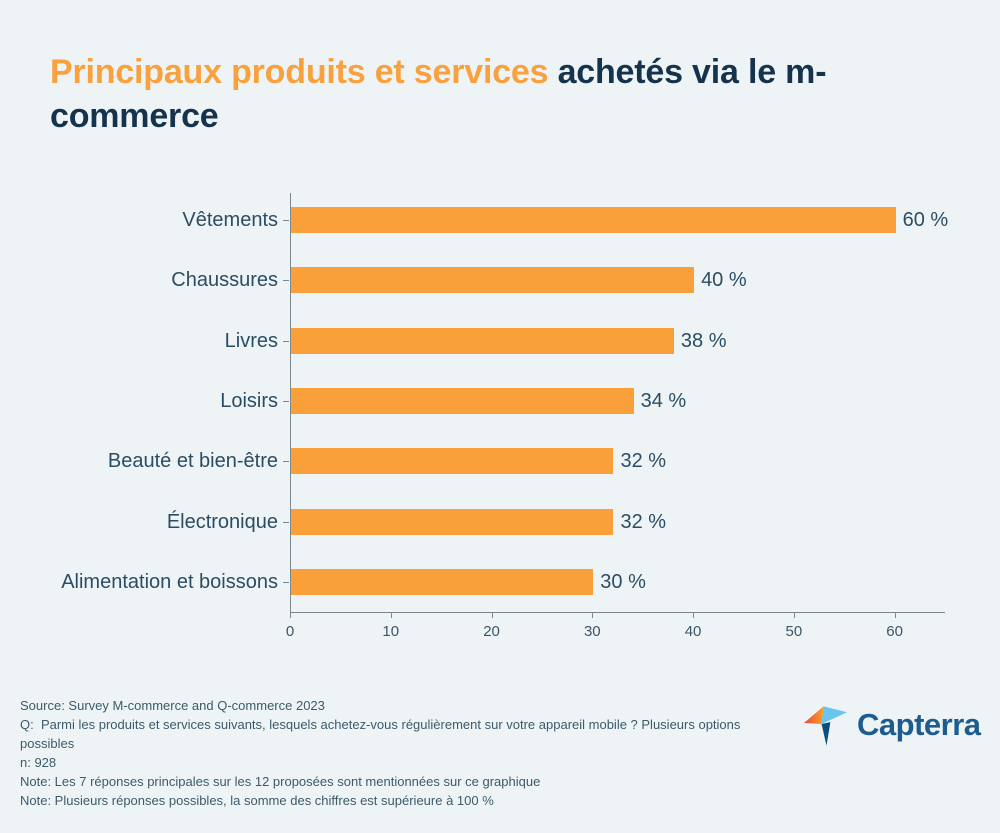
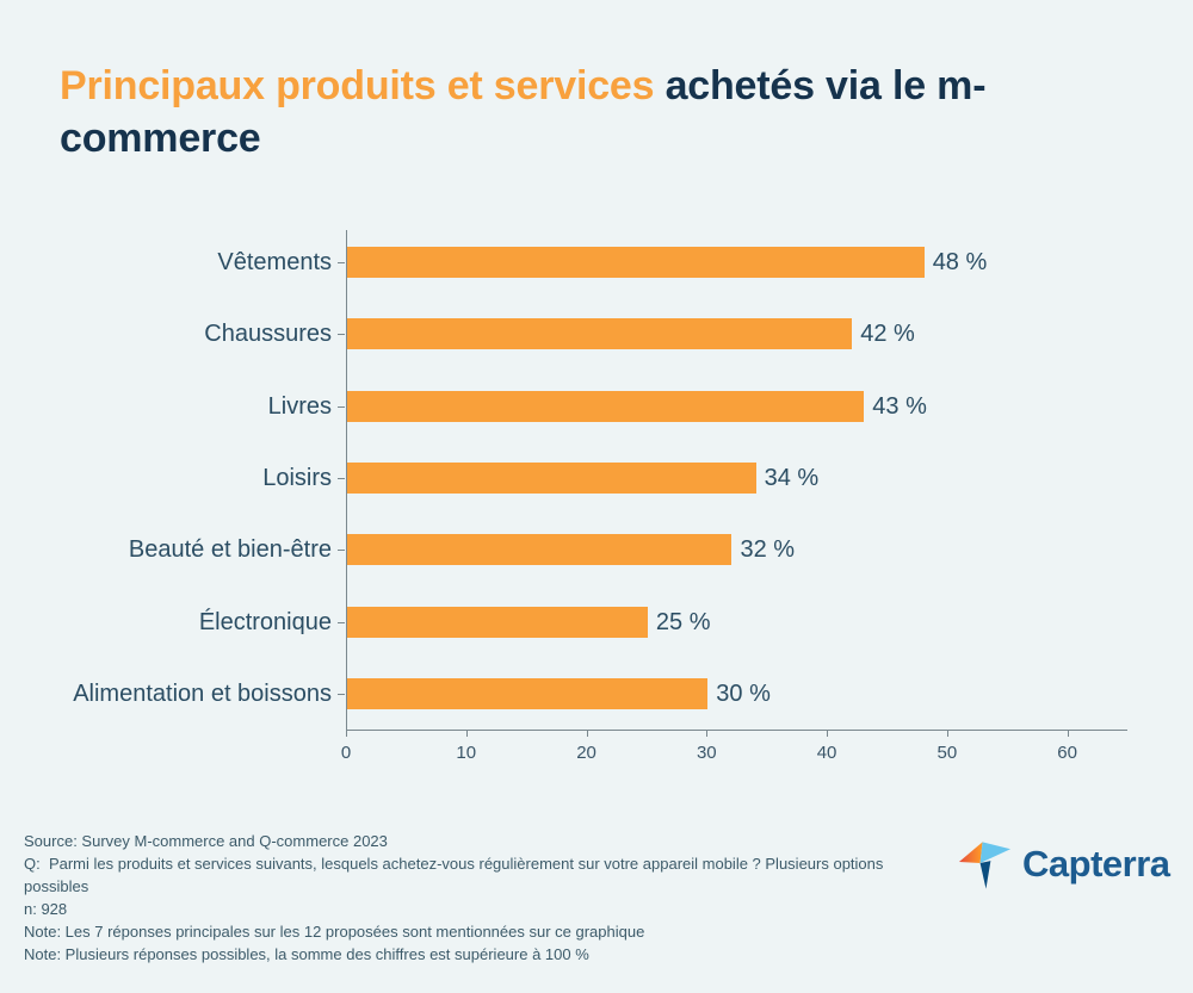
Vêtements: 60 -> 48
Chaussures: 40 -> 42
Livres: 38 -> 43
Électronique: 32 -> 25
